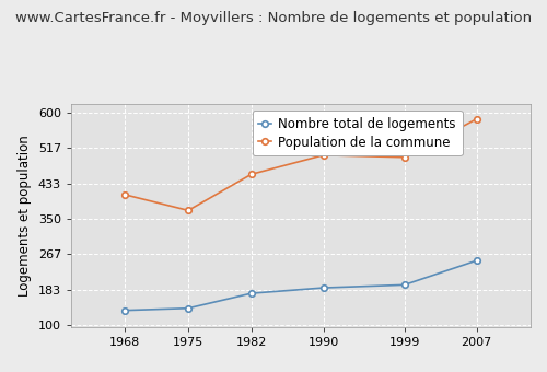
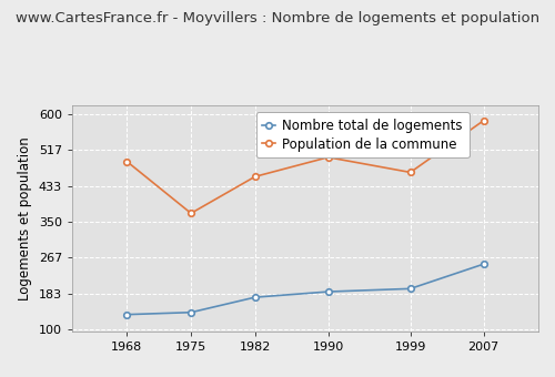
Population de la commune/1968: 407 -> 490
Population de la commune/1999: 495 -> 465
